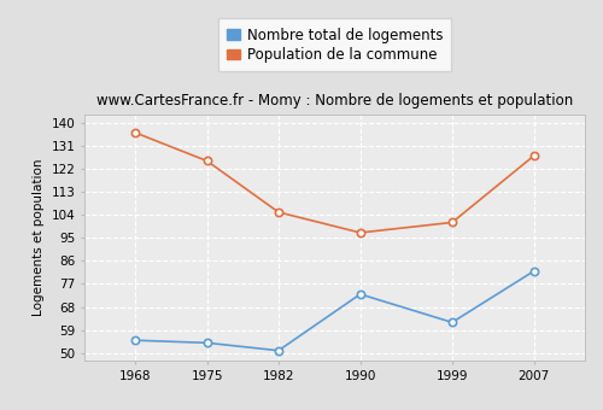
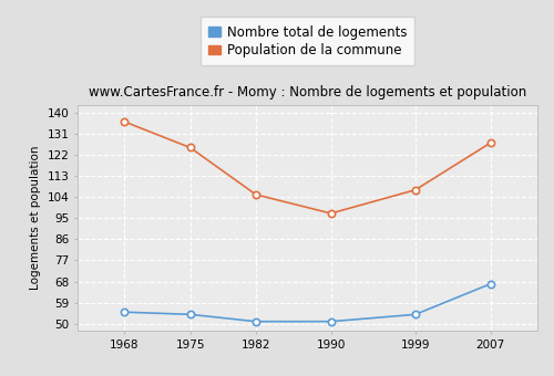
Nombre total de logements/1990: 73 -> 51
Nombre total de logements/1999: 62 -> 54
Population de la commune/1999: 101 -> 107
Nombre total de logements/2007: 82 -> 67
